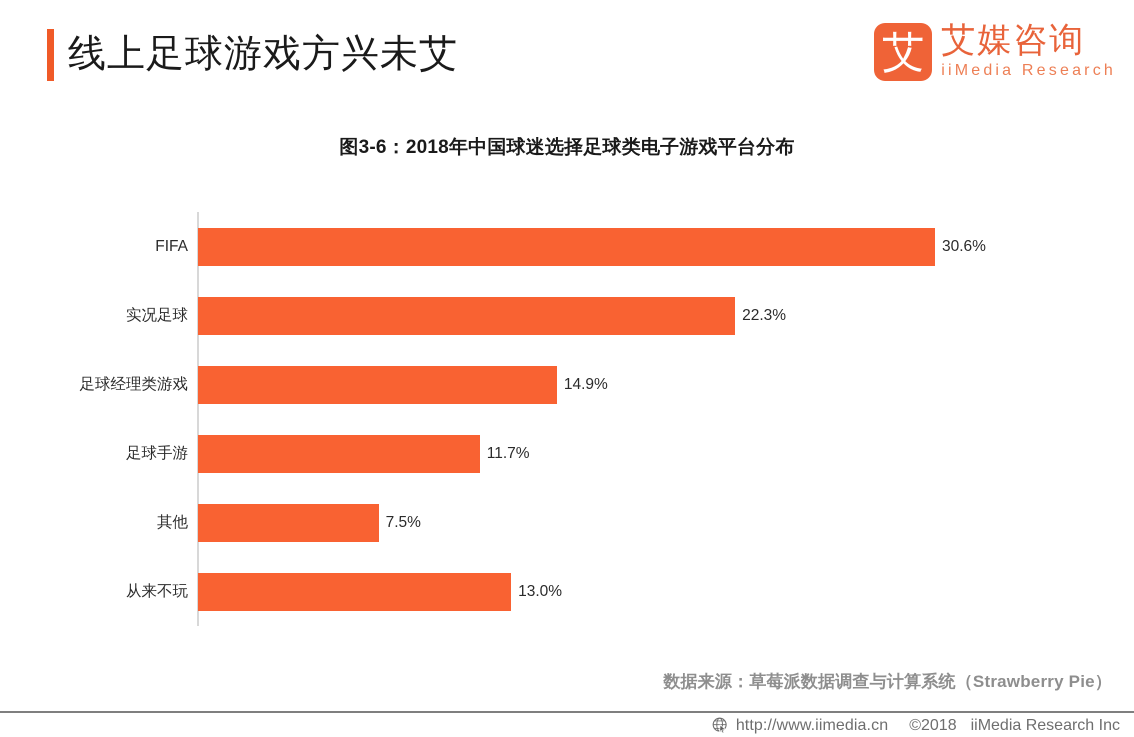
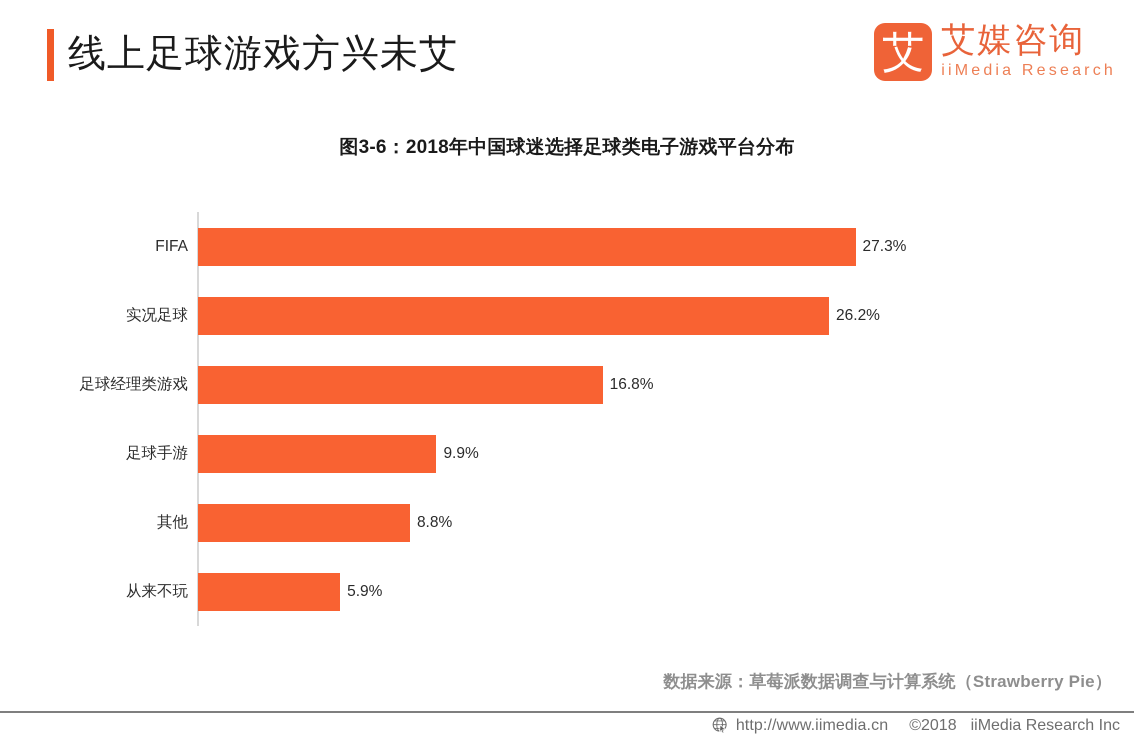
FIFA: 30.6% -> 27.3%
实况足球: 22.3% -> 26.2%
足球经理类游戏: 14.9% -> 16.8%
足球手游: 11.7% -> 9.9%
其他: 7.5% -> 8.8%
从来不玩: 13.0% -> 5.9%
